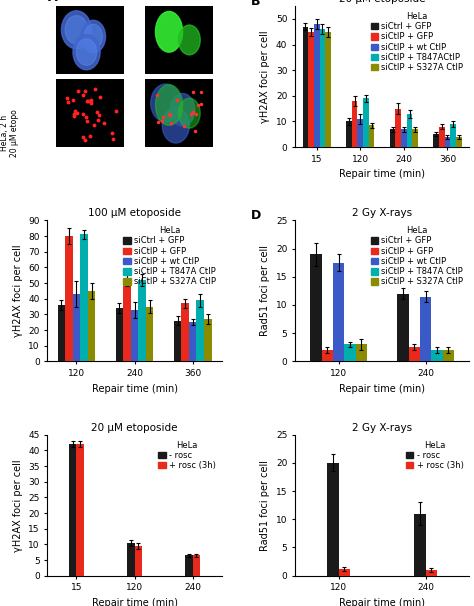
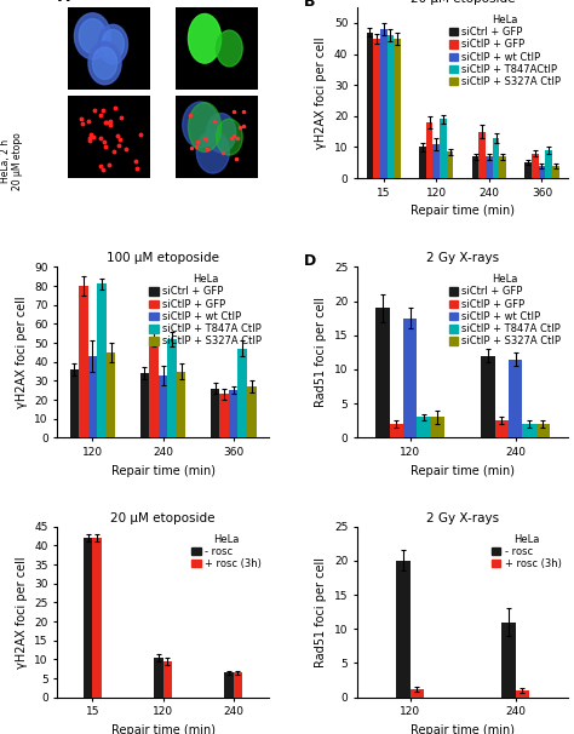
100 μM etoposide/siCtIP + GFP/360: 37 -> 23
100 μM etoposide/siCtIP + T847A CtIP/360: 39 -> 47
